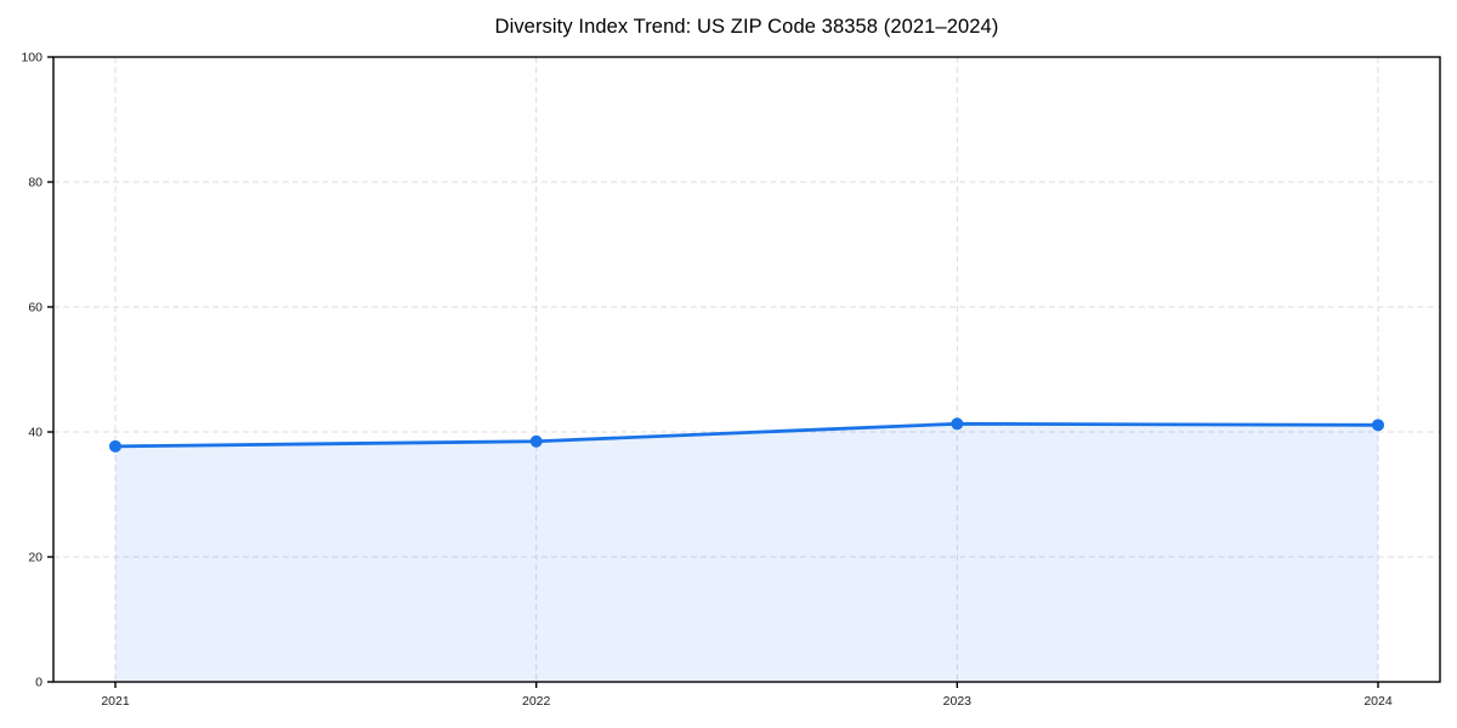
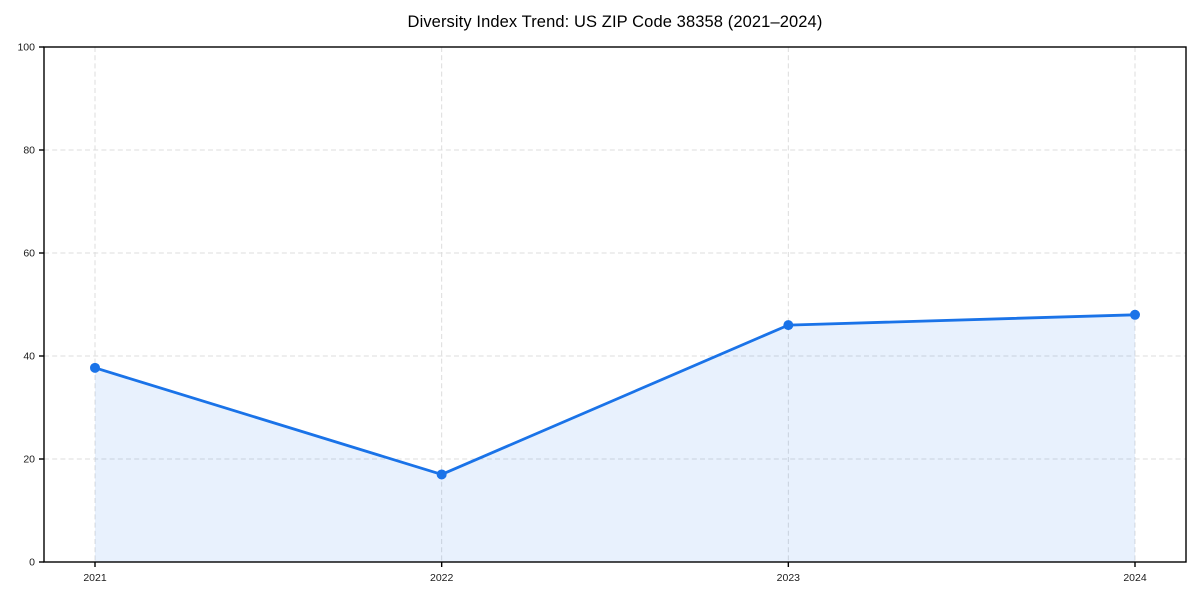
2022: 38 -> 17
2023: 41 -> 46
2024: 41 -> 48
